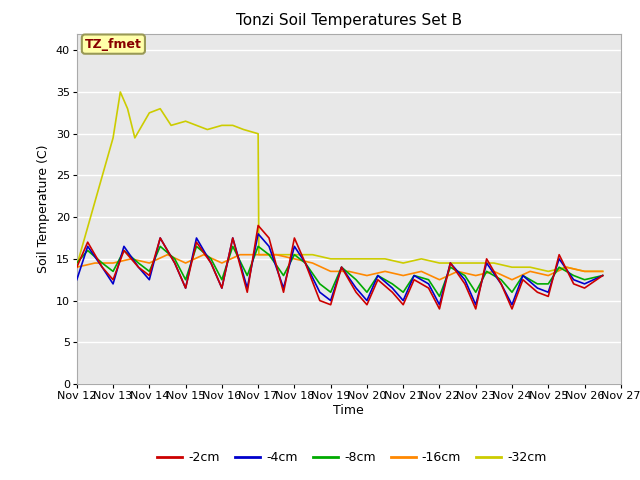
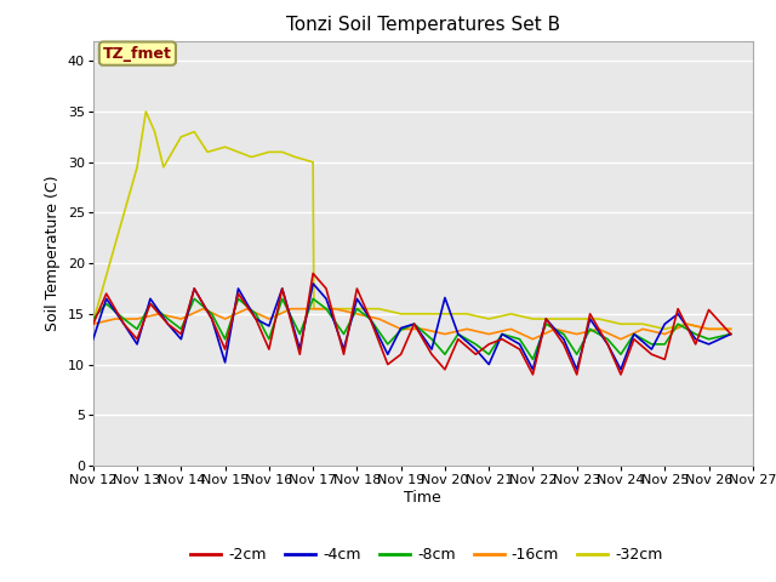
-4cm/Nov 15: 11.5 -> 10.2
-4cm/Nov 16: 11.5 -> 13.8
-2cm/Nov 19: 9.5 -> 11.0
-4cm/Nov 19: 10.0 -> 13.6
-8cm/Nov 19: 11.0 -> 13.4
-4cm/Nov 20: 10.0 -> 16.6
-2cm/Nov 21: 9.5 -> 12.0
-4cm/Nov 25: 11.0 -> 14.0
-2cm/Nov 26: 11.5 -> 15.4
